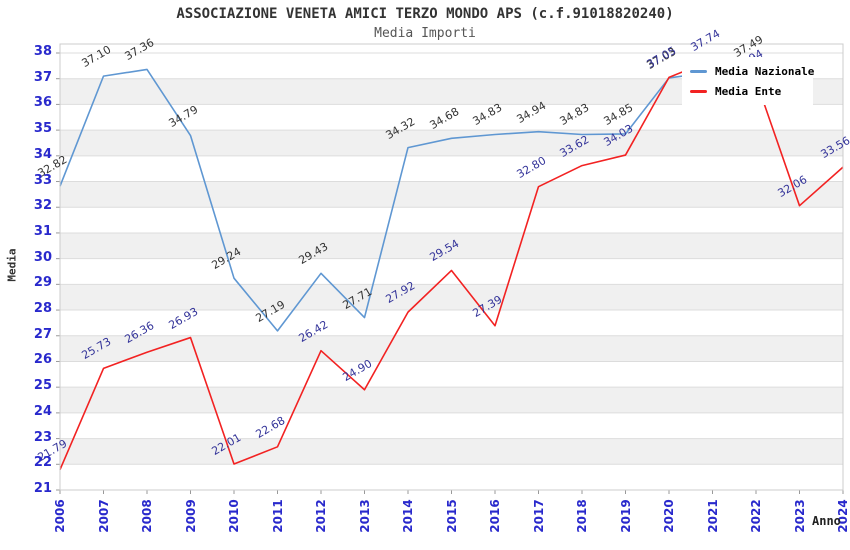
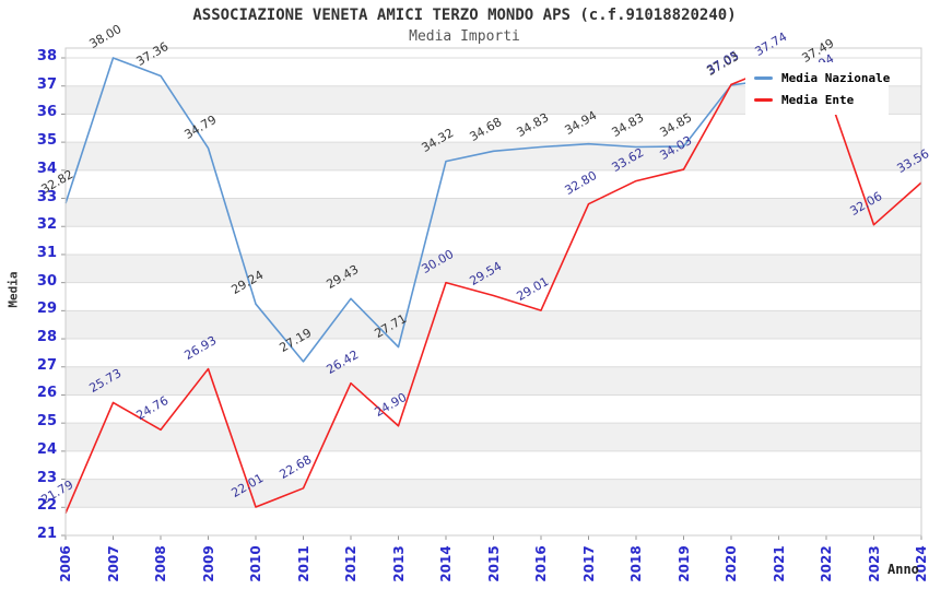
Media Nazionale/2007: 37.10 -> 38.00
Media Ente/2008: 26.36 -> 24.76
Media Ente/2014: 27.92 -> 30.00
Media Ente/2016: 27.39 -> 29.01
